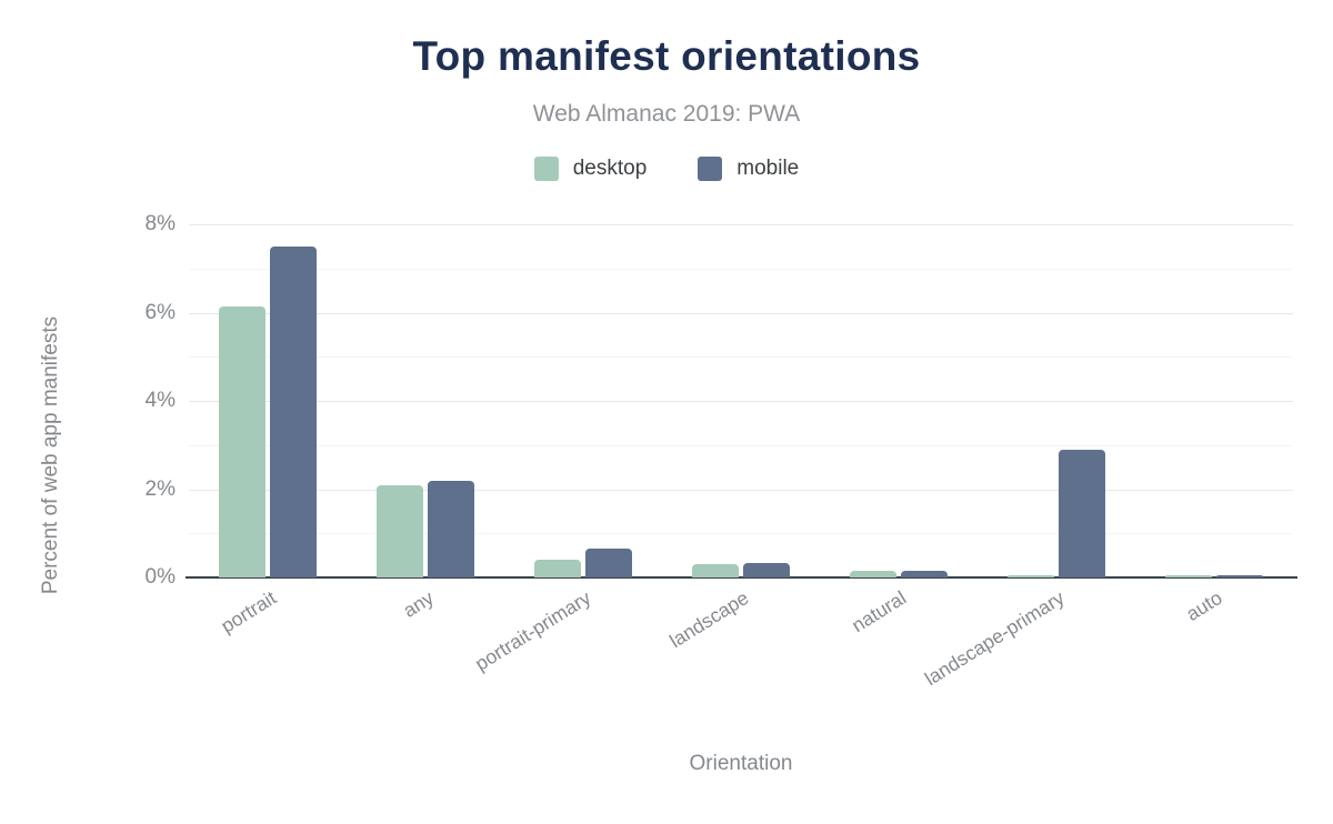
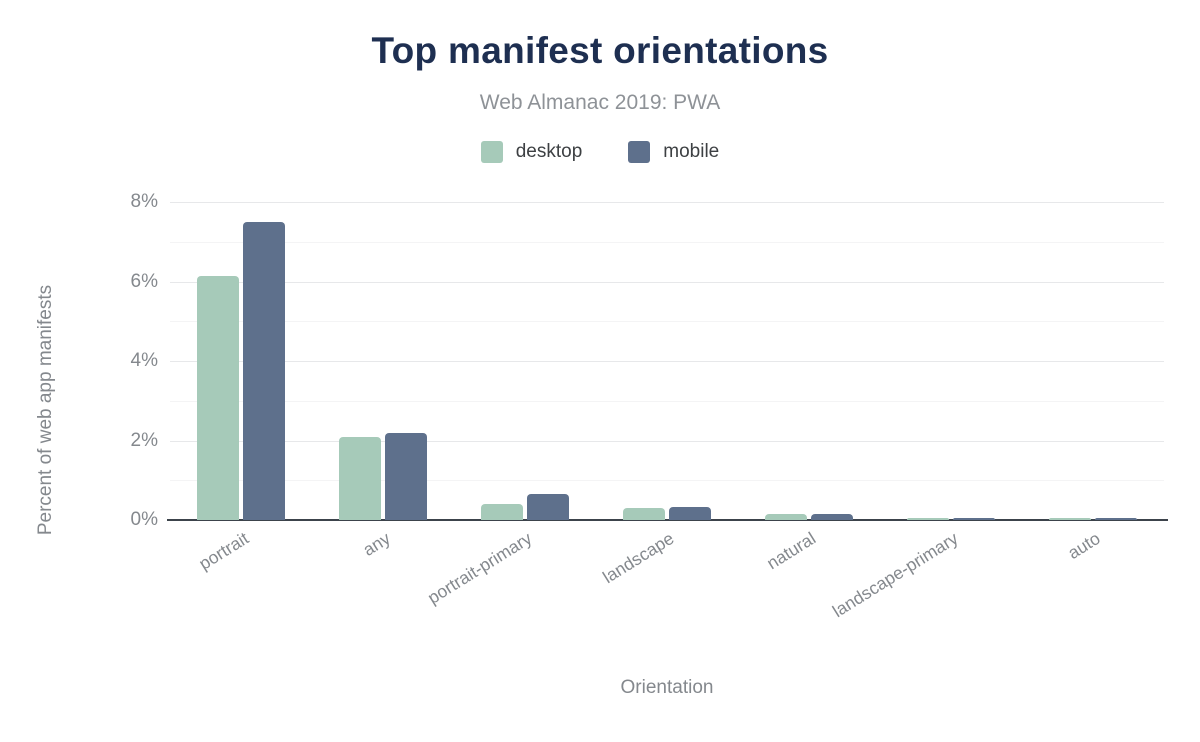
mobile/landscape-primary: 2.9% -> 0.1%
